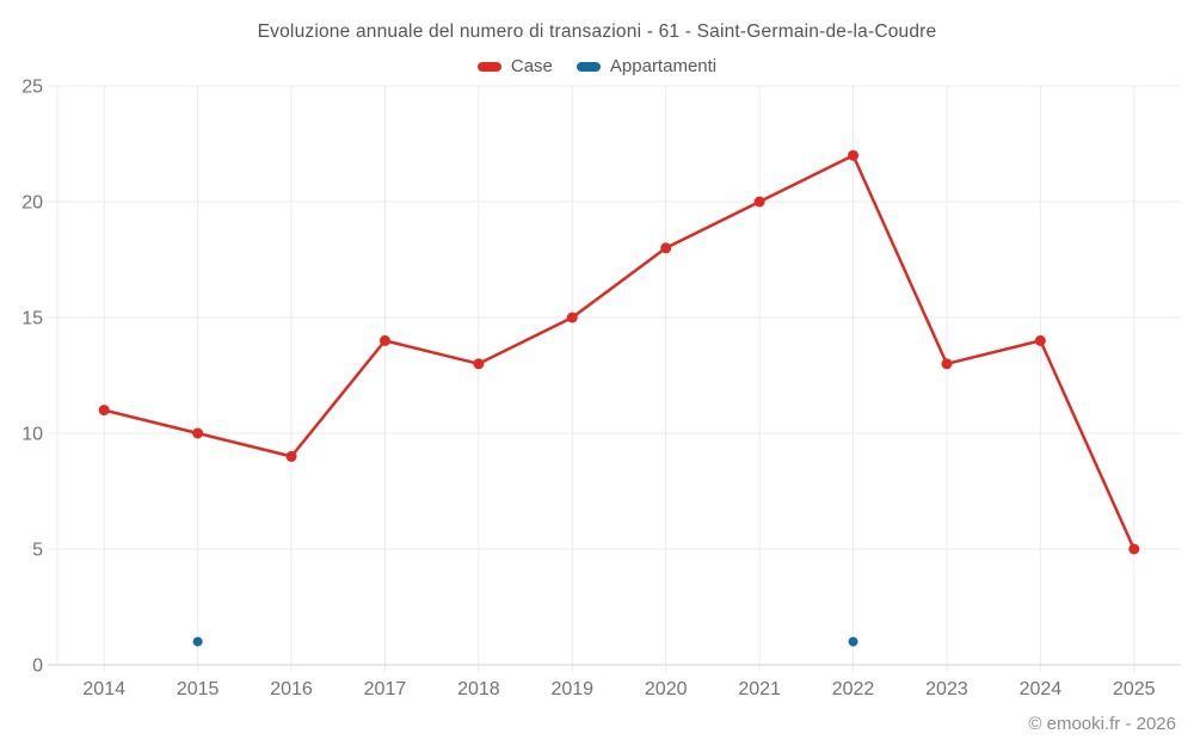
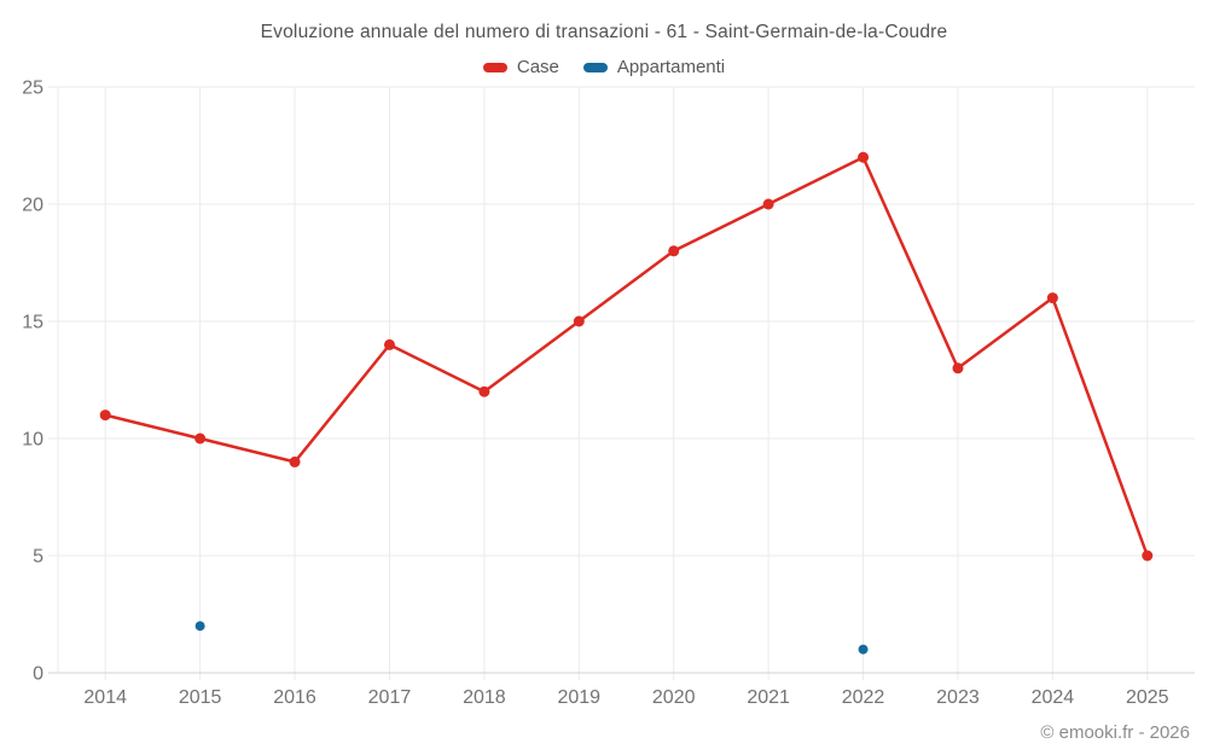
Appartamenti/2015: 1 -> 2
Case/2018: 13 -> 12
Case/2024: 14 -> 16
